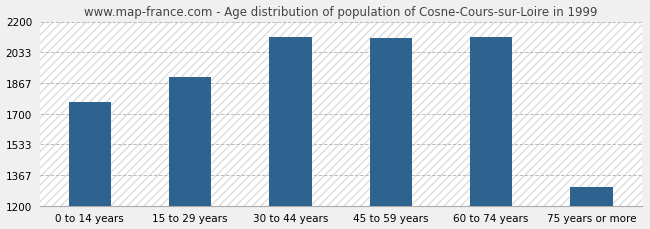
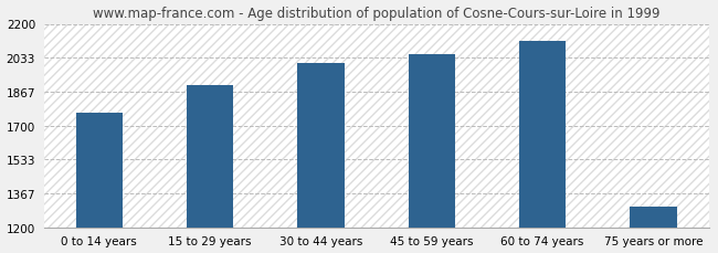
30 to 44 years: 2120 -> 2010
45 to 59 years: 2110 -> 2050
